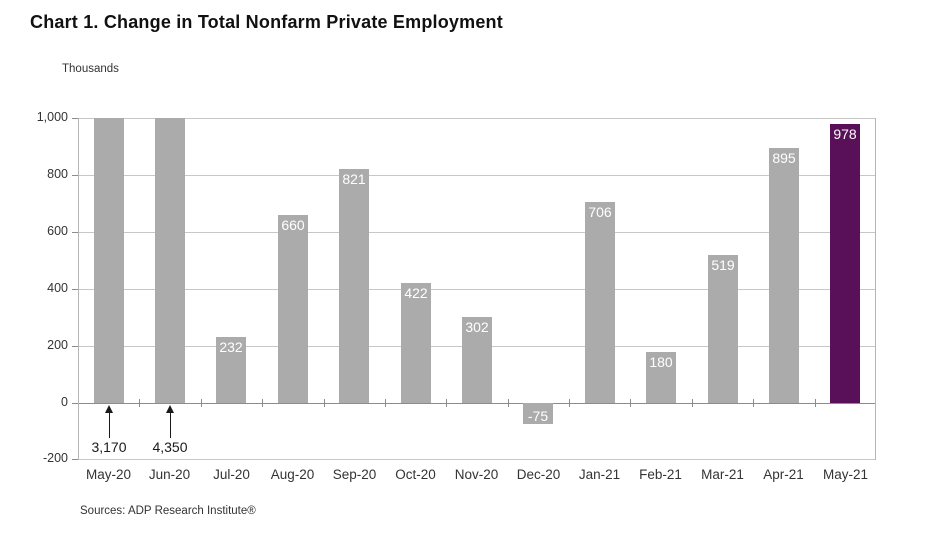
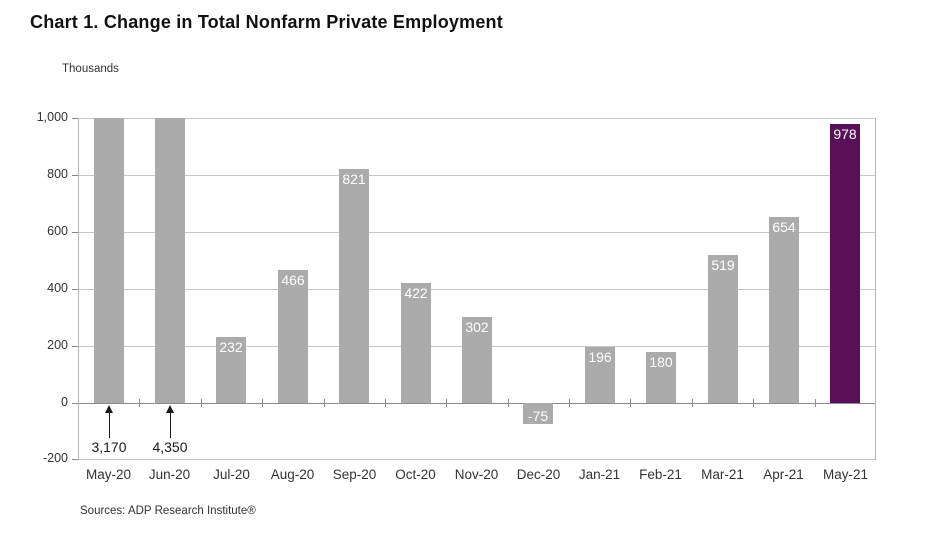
Aug-20: 660 -> 466
Jan-21: 706 -> 196
Apr-21: 895 -> 654
